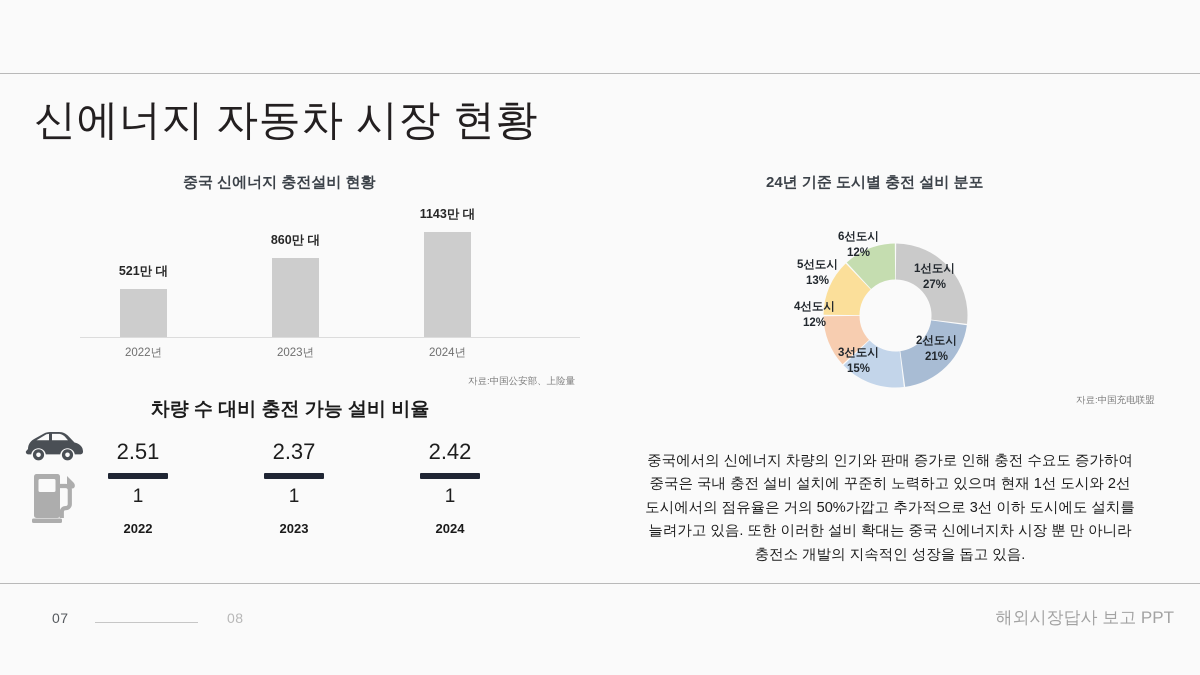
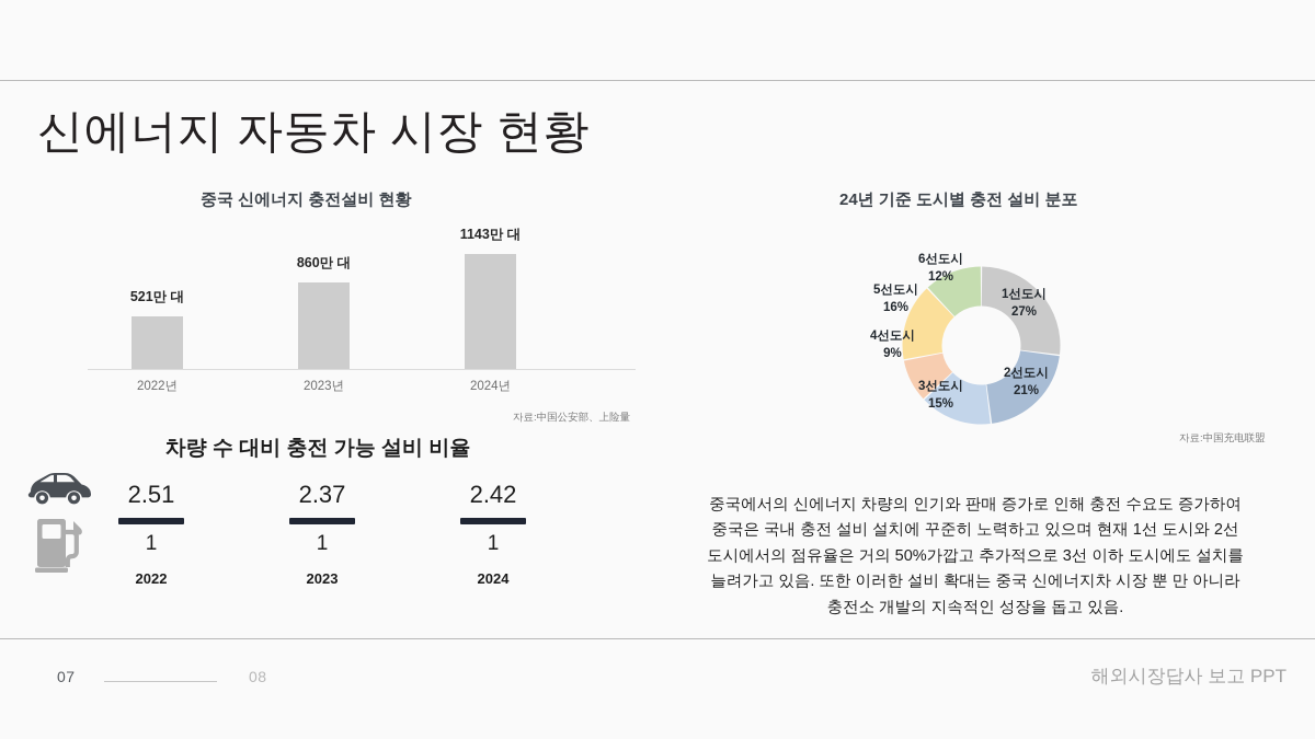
24년 기준 도시별 충전 설비 분포/4선도시: 12% -> 9%
24년 기준 도시별 충전 설비 분포/5선도시: 13% -> 16%
